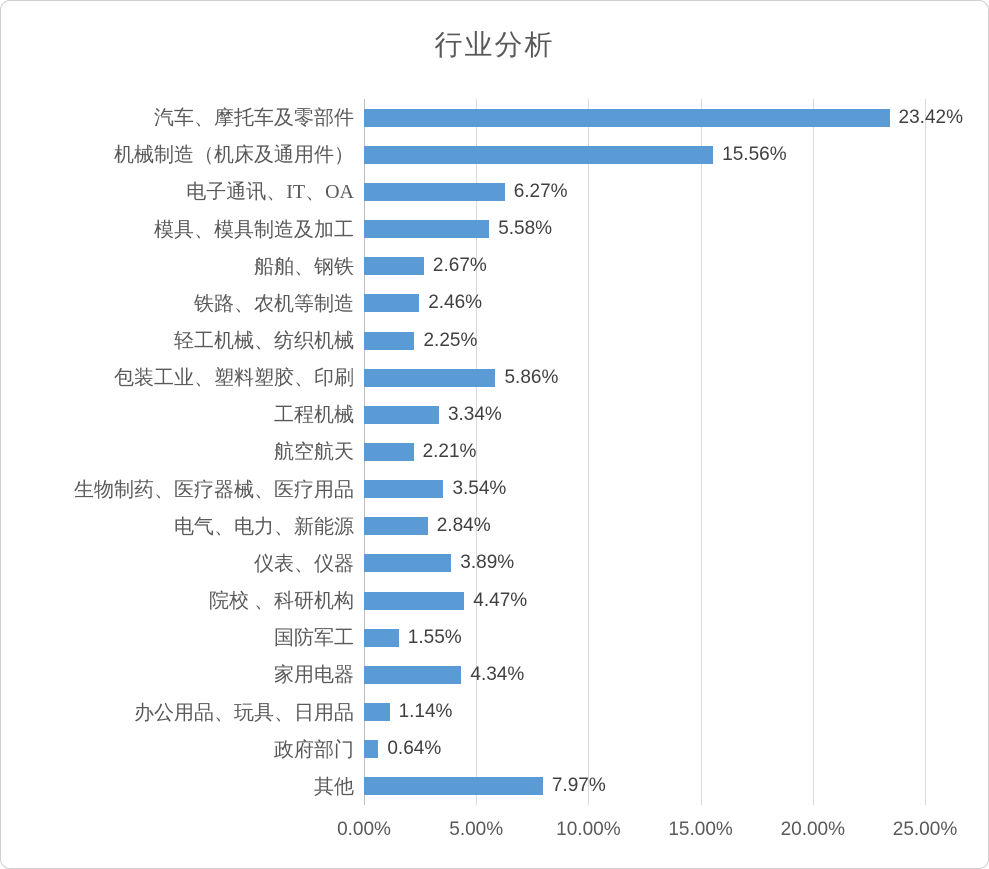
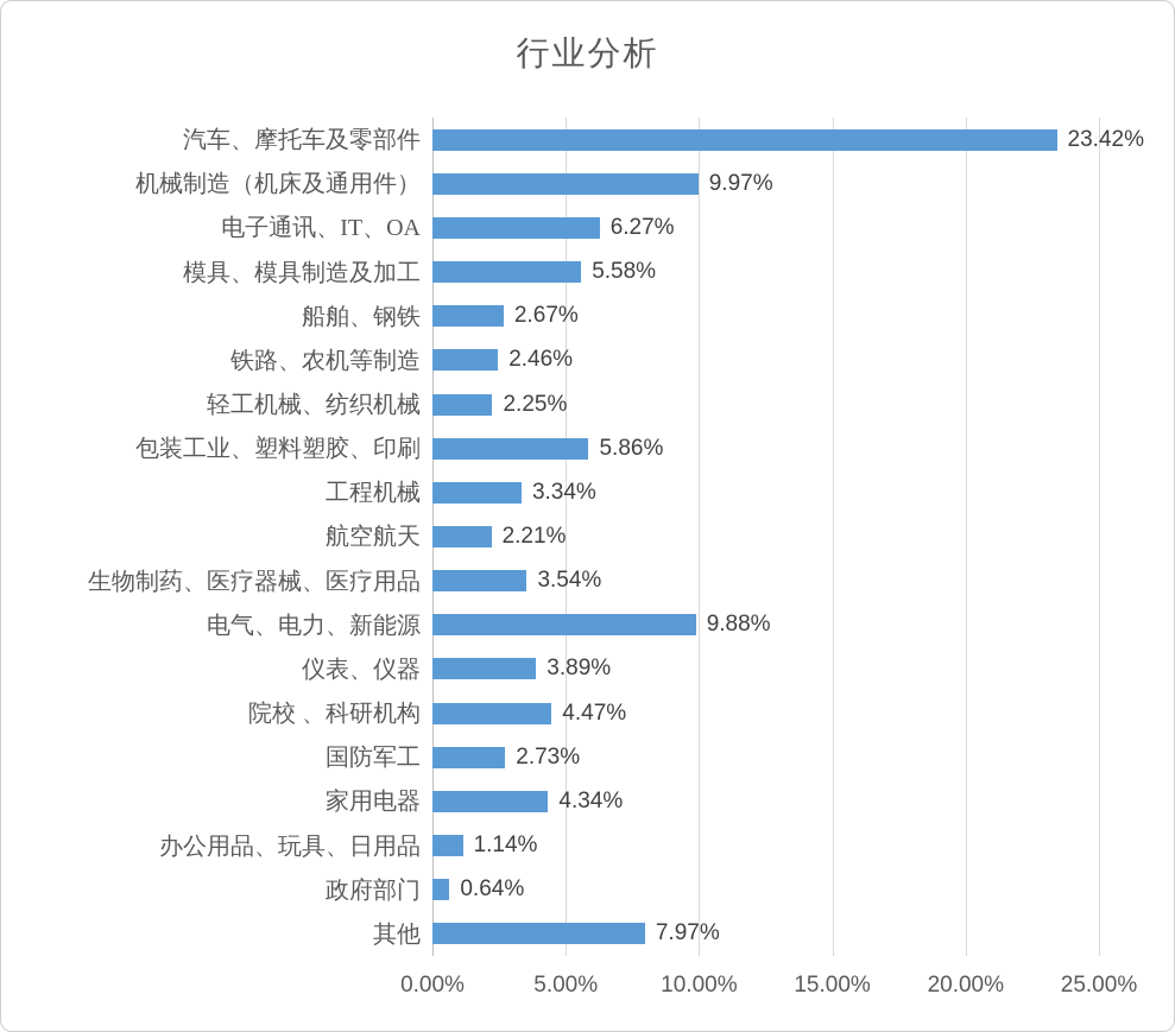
机械制造（机床及通用件）: 15.56% -> 9.97%
电气、电力、新能源: 2.84% -> 9.88%
国防军工: 1.55% -> 2.73%
